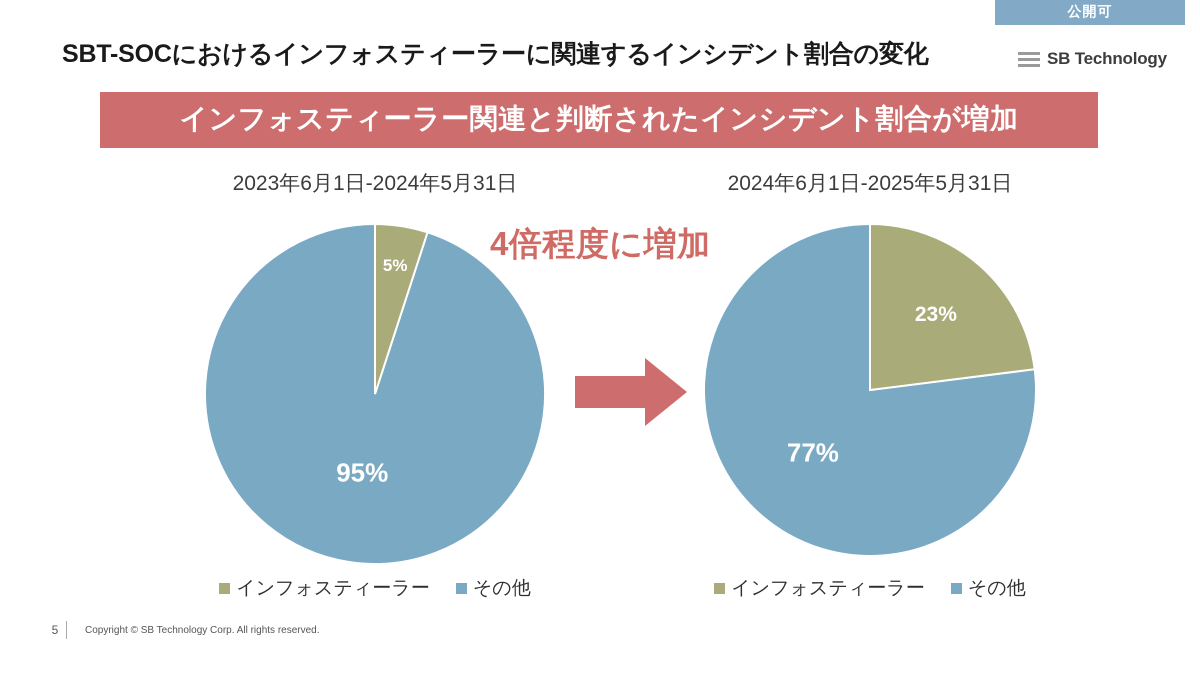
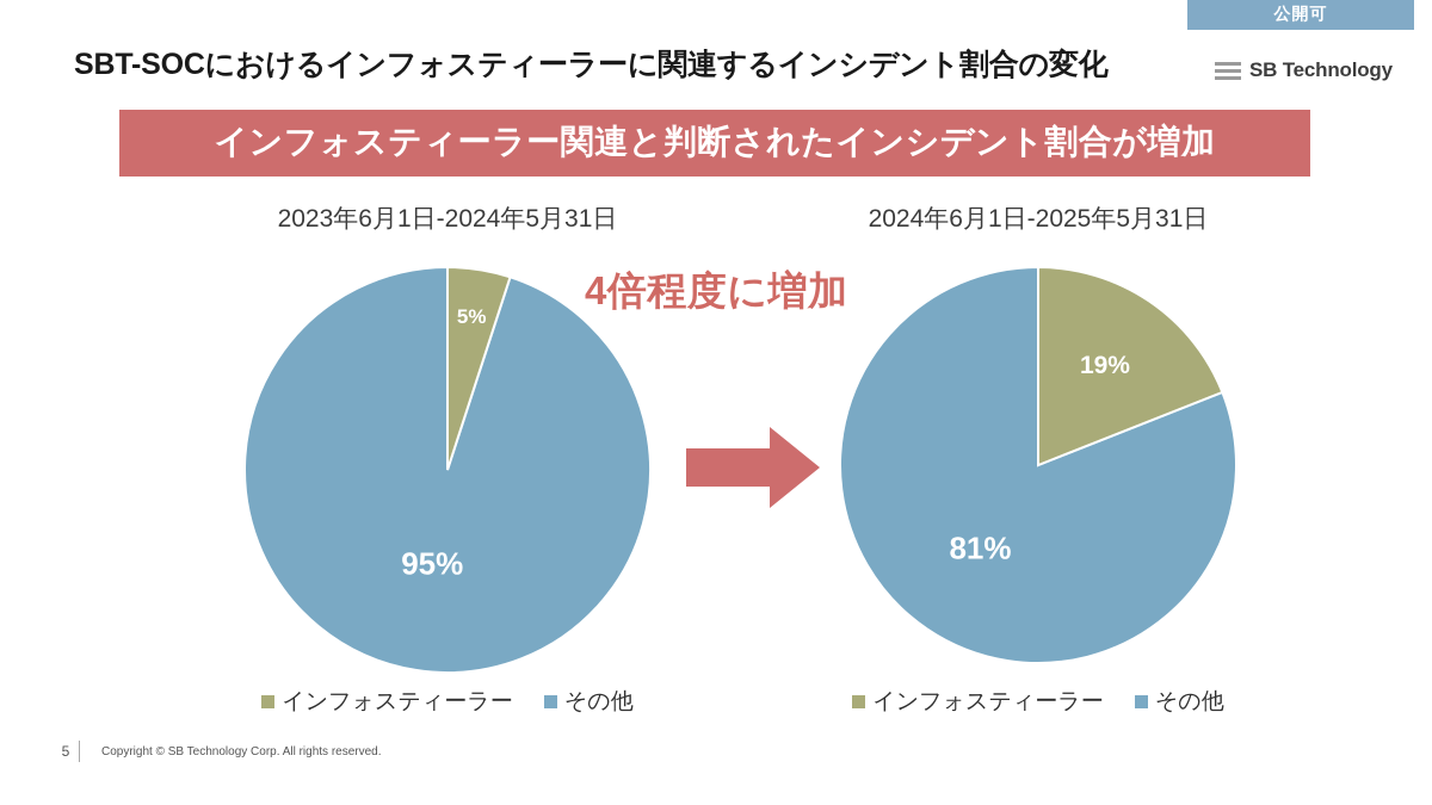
2024年6月1日-2025年5月31日/インフォスティーラー: 23% -> 19%
2024年6月1日-2025年5月31日/その他: 77% -> 81%
